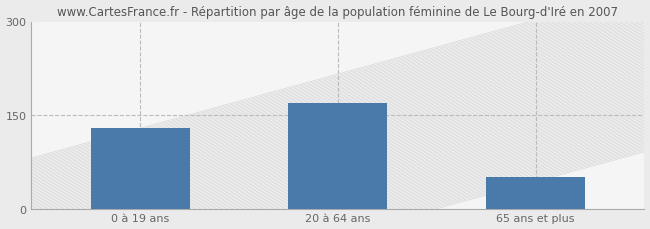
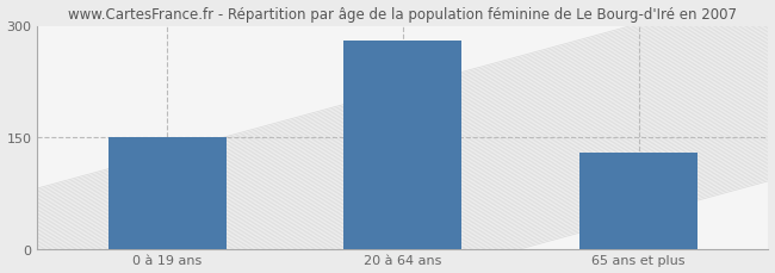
0 à 19 ans: 130 -> 150
20 à 64 ans: 170 -> 280
65 ans et plus: 50 -> 130
